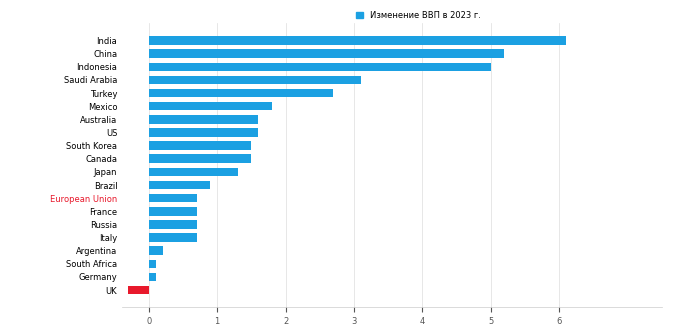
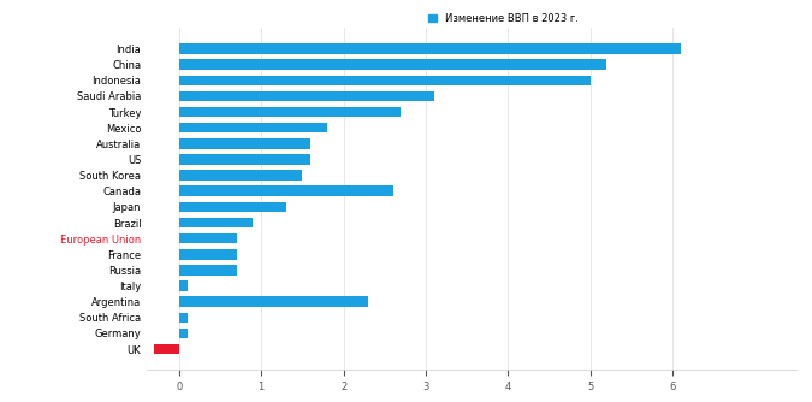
Canada: 1.5 -> 2.6
Italy: 0.7 -> 0.1
Argentina: 0.2 -> 2.3
